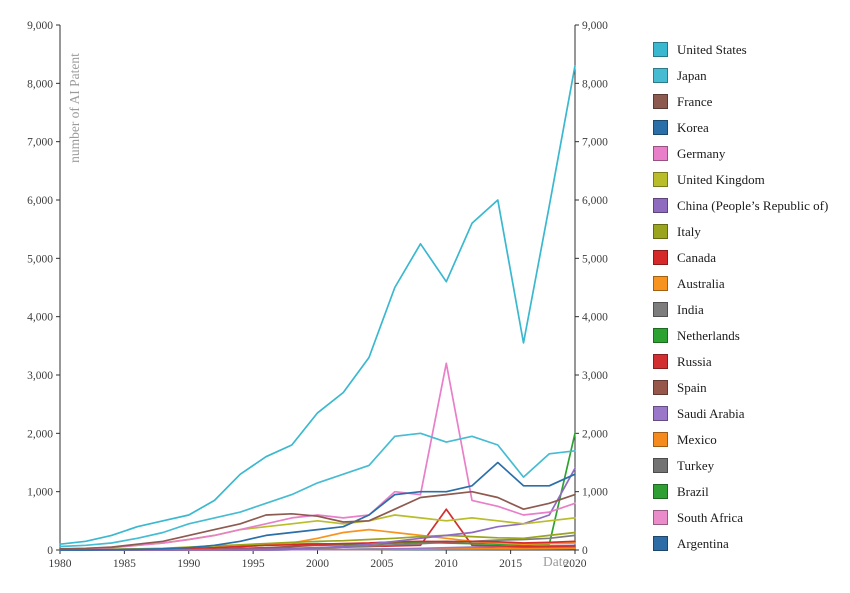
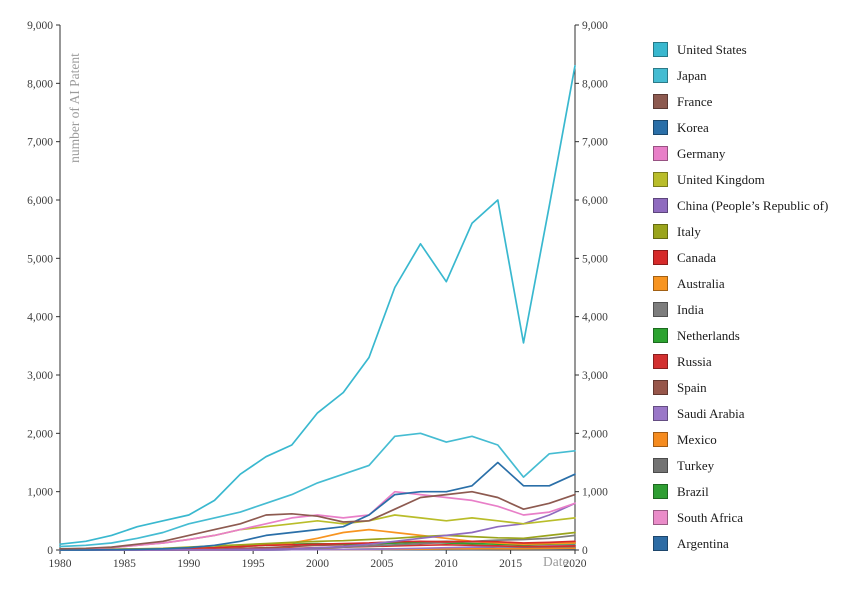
Germany/2010: 3200 -> 900
Russia/2010: 700 -> 100
China (People’s Republic of)/2020: 1400 -> 800
Netherlands/2020: 2000 -> 100
